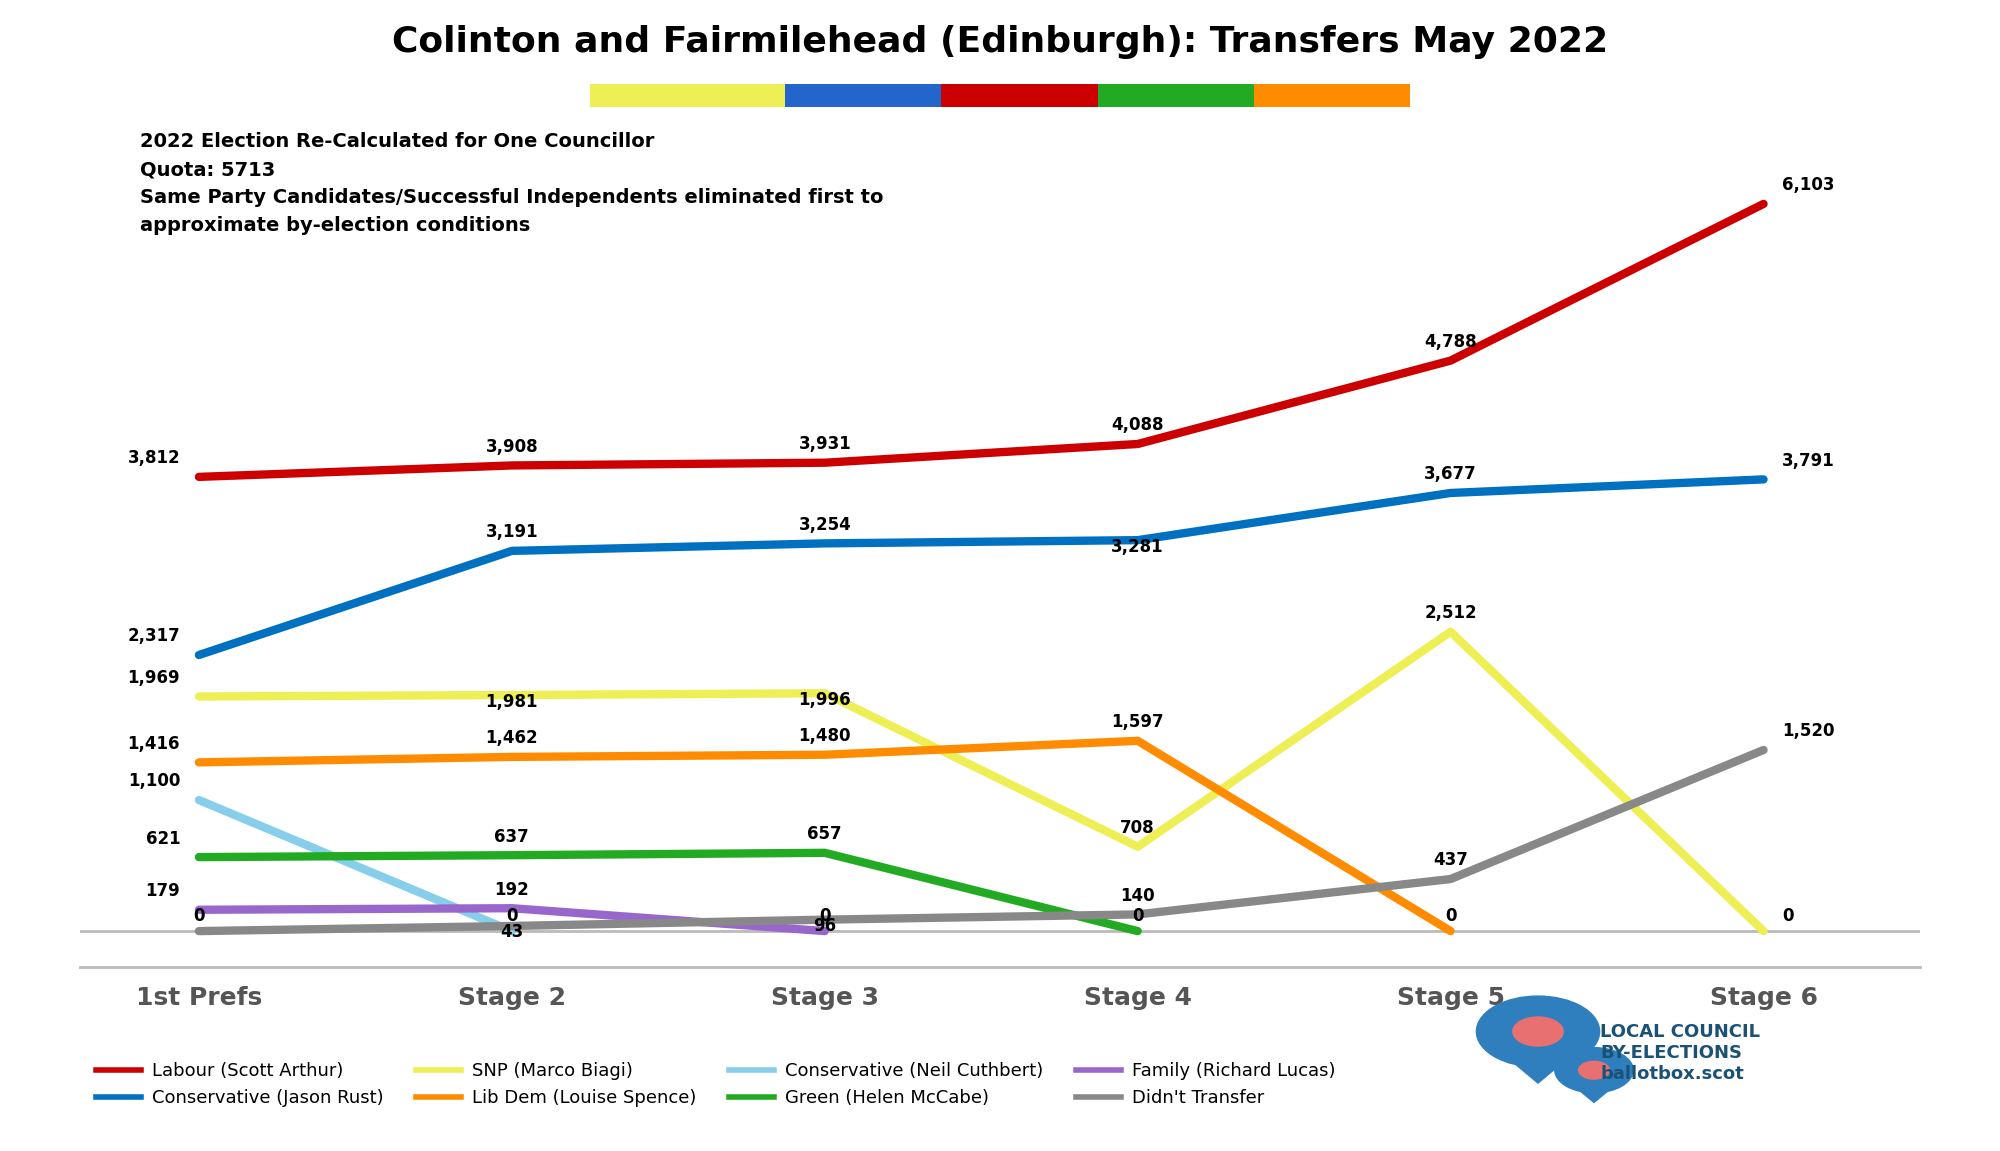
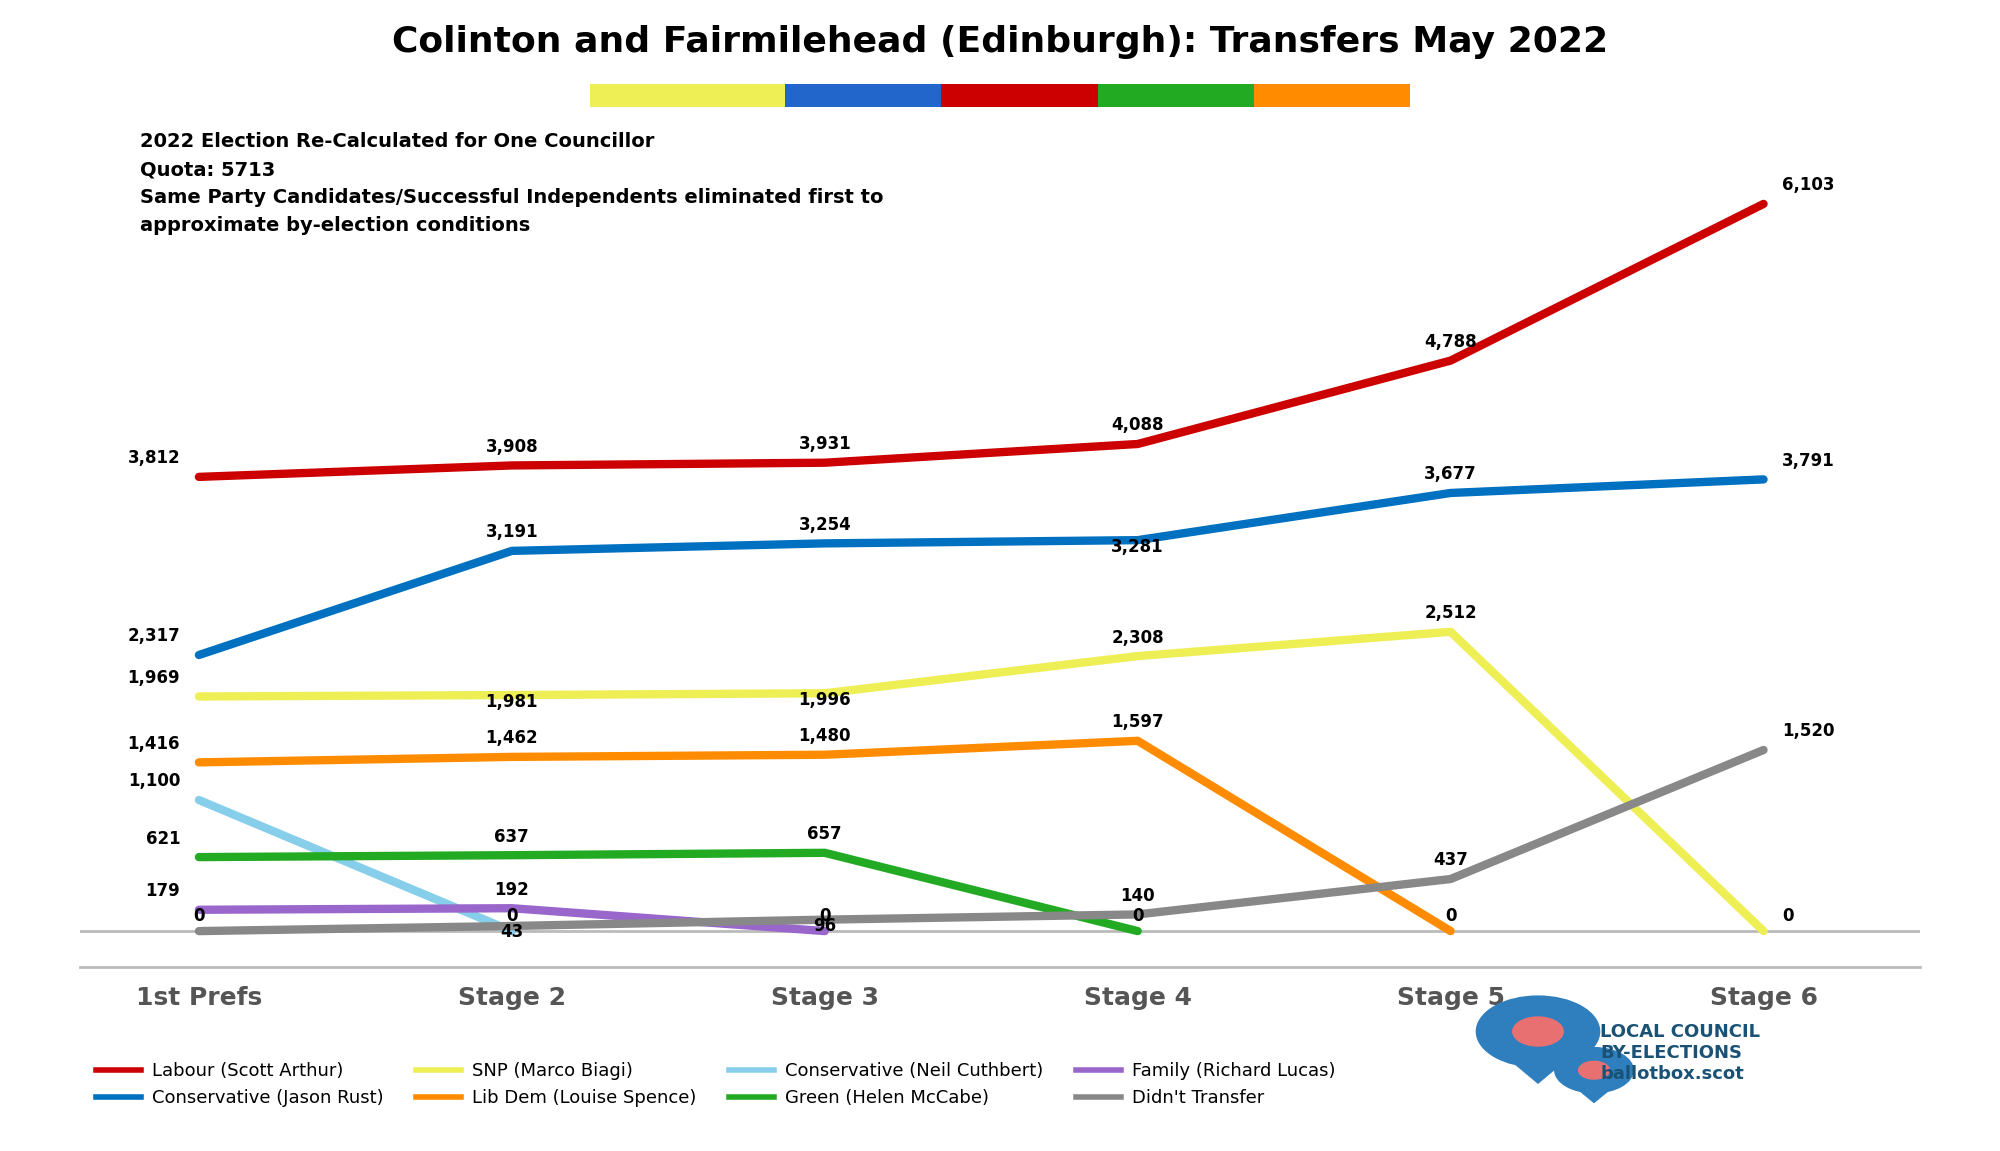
SNP (Marco Biagi)/Stage 4: 708 -> 2,308
